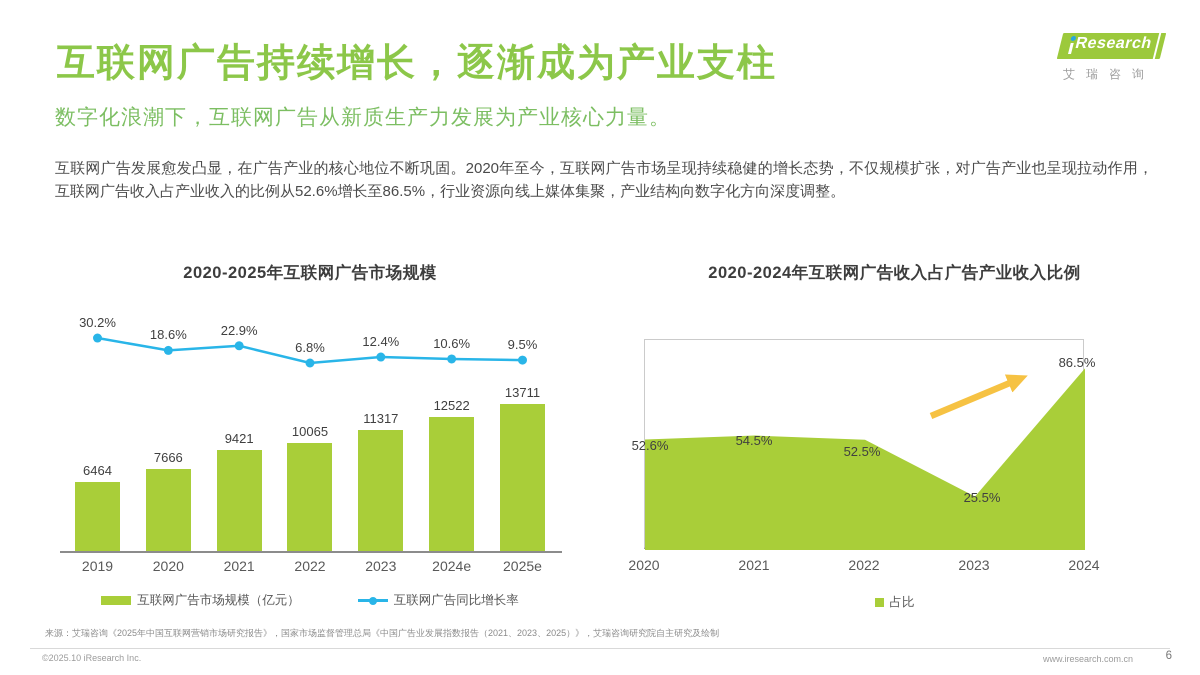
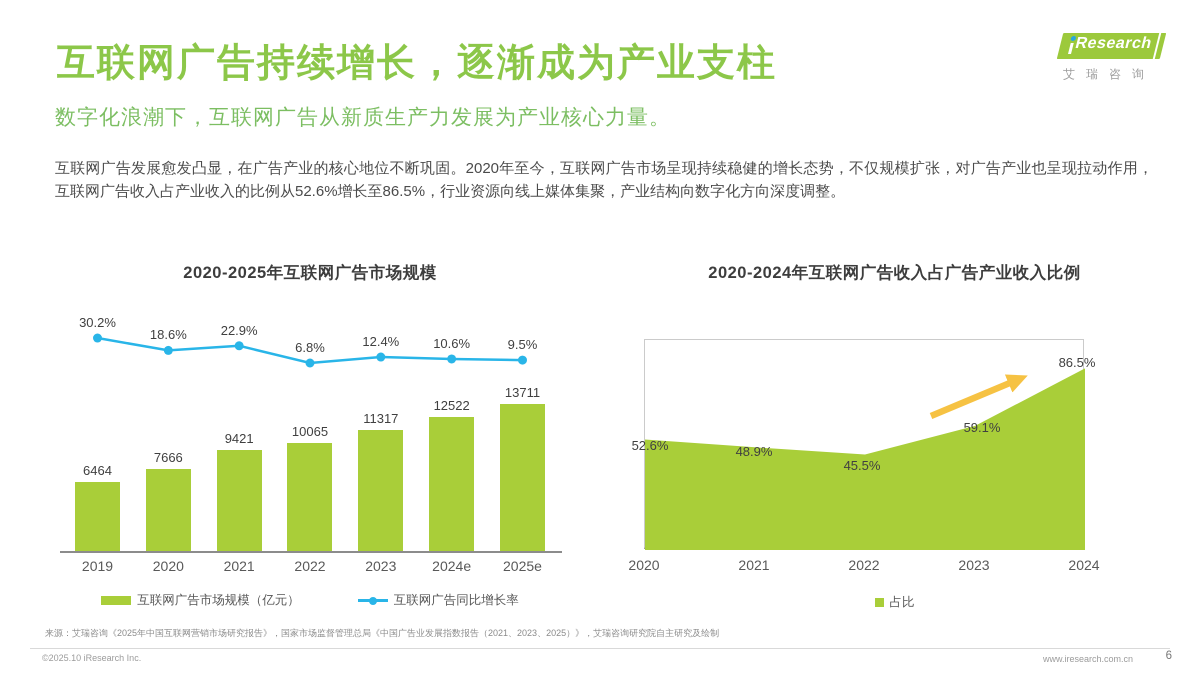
2020-2024年互联网广告收入占广告产业收入比例/2021: 54.5% -> 48.9%
2020-2024年互联网广告收入占广告产业收入比例/2022: 52.5% -> 45.5%
2020-2024年互联网广告收入占广告产业收入比例/2023: 25.5% -> 59.1%
